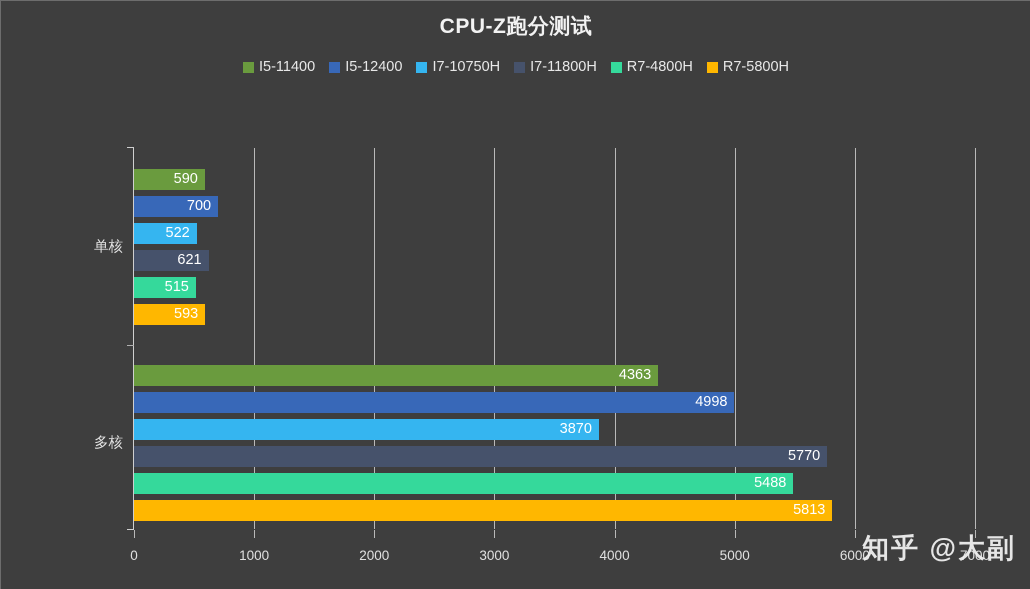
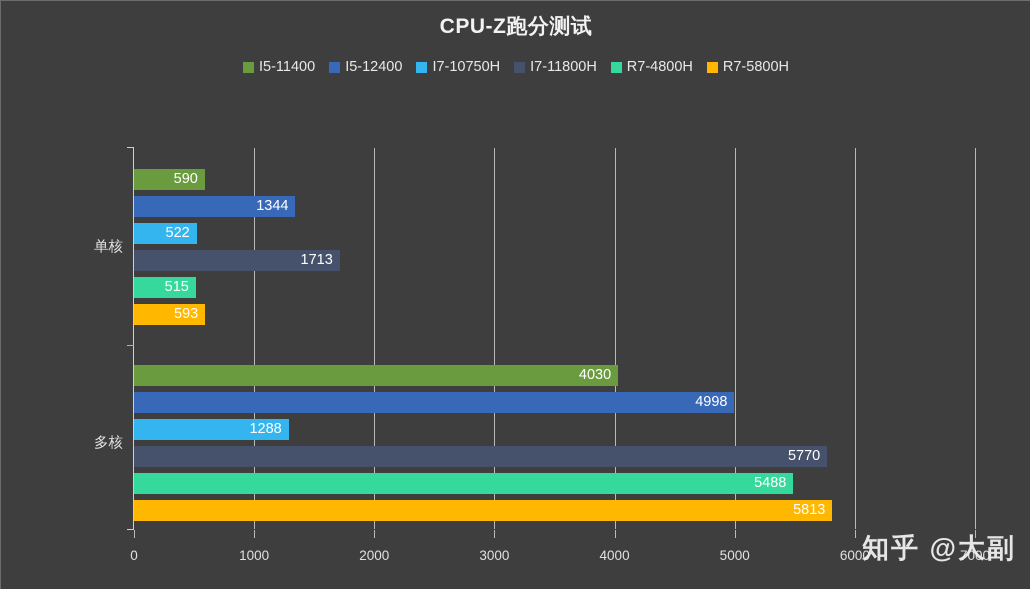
I5-12400/单核: 700 -> 1344
I7-11800H/单核: 621 -> 1713
I5-11400/多核: 4363 -> 4030
I7-10750H/多核: 3870 -> 1288
